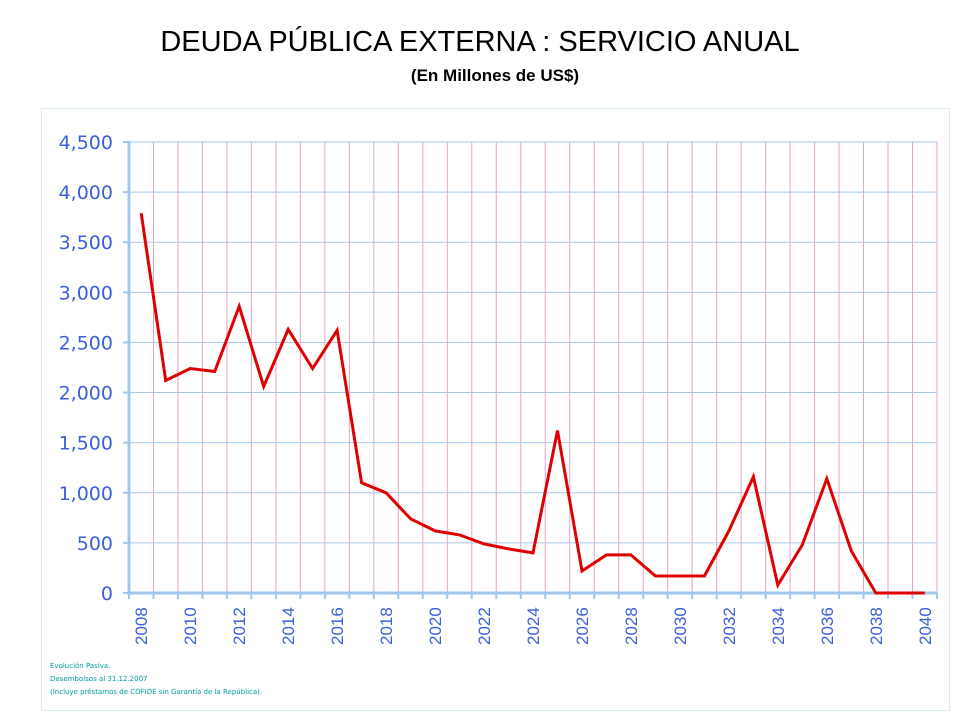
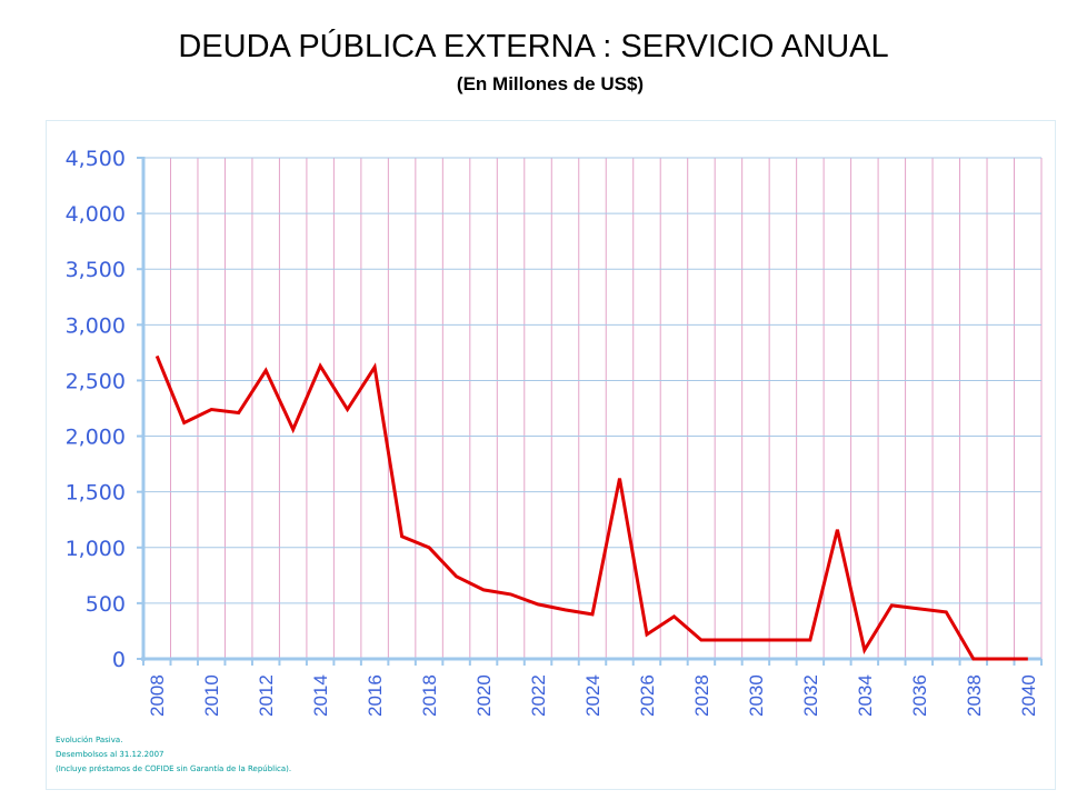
2008: 3790 -> 2720
2012: 2860 -> 2590
2028: 380 -> 170
2032: 620 -> 170
2036: 1140 -> 450
